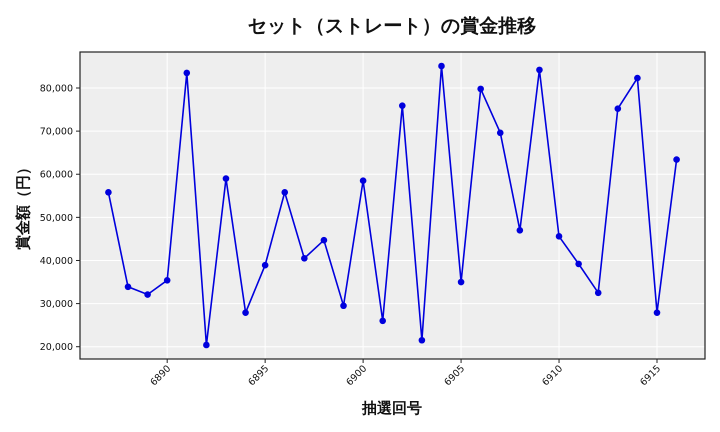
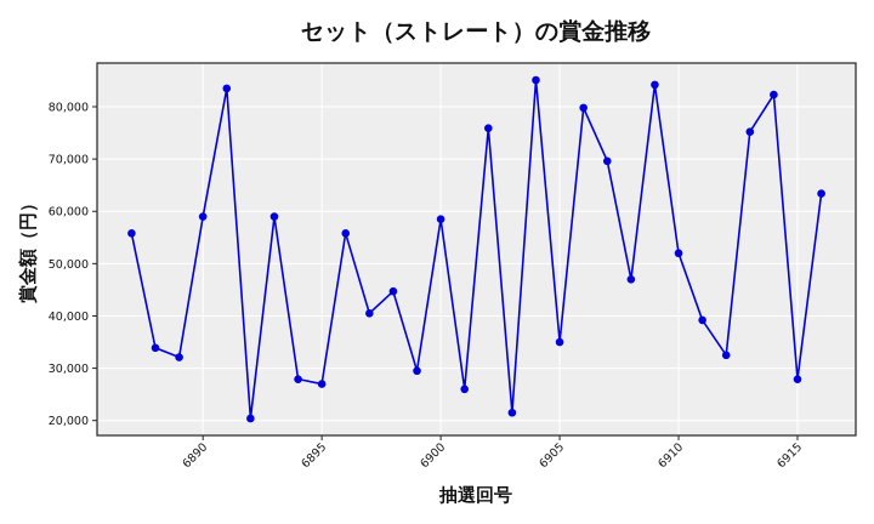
6890: 35000 -> 59000
6895: 39000 -> 27000
6910: 46000 -> 52000
